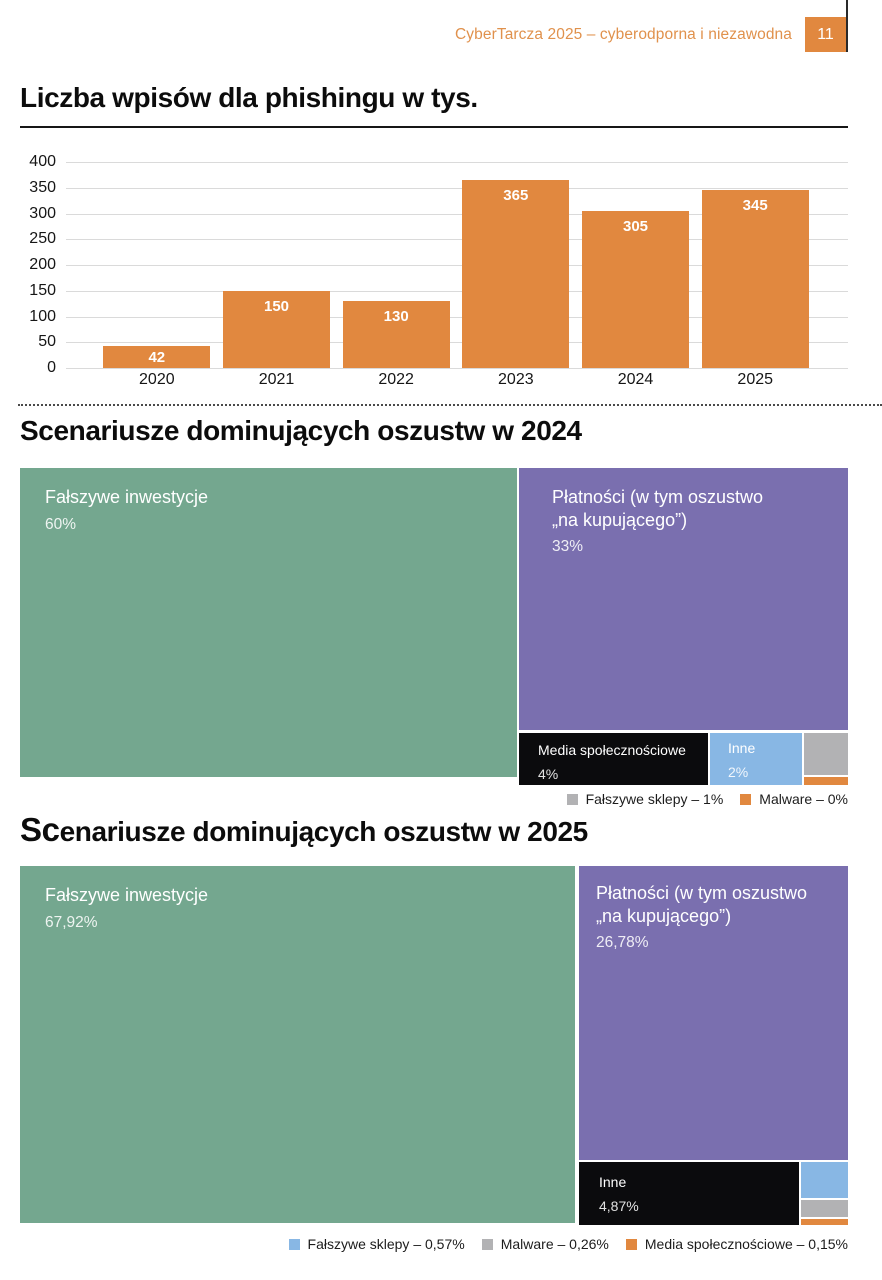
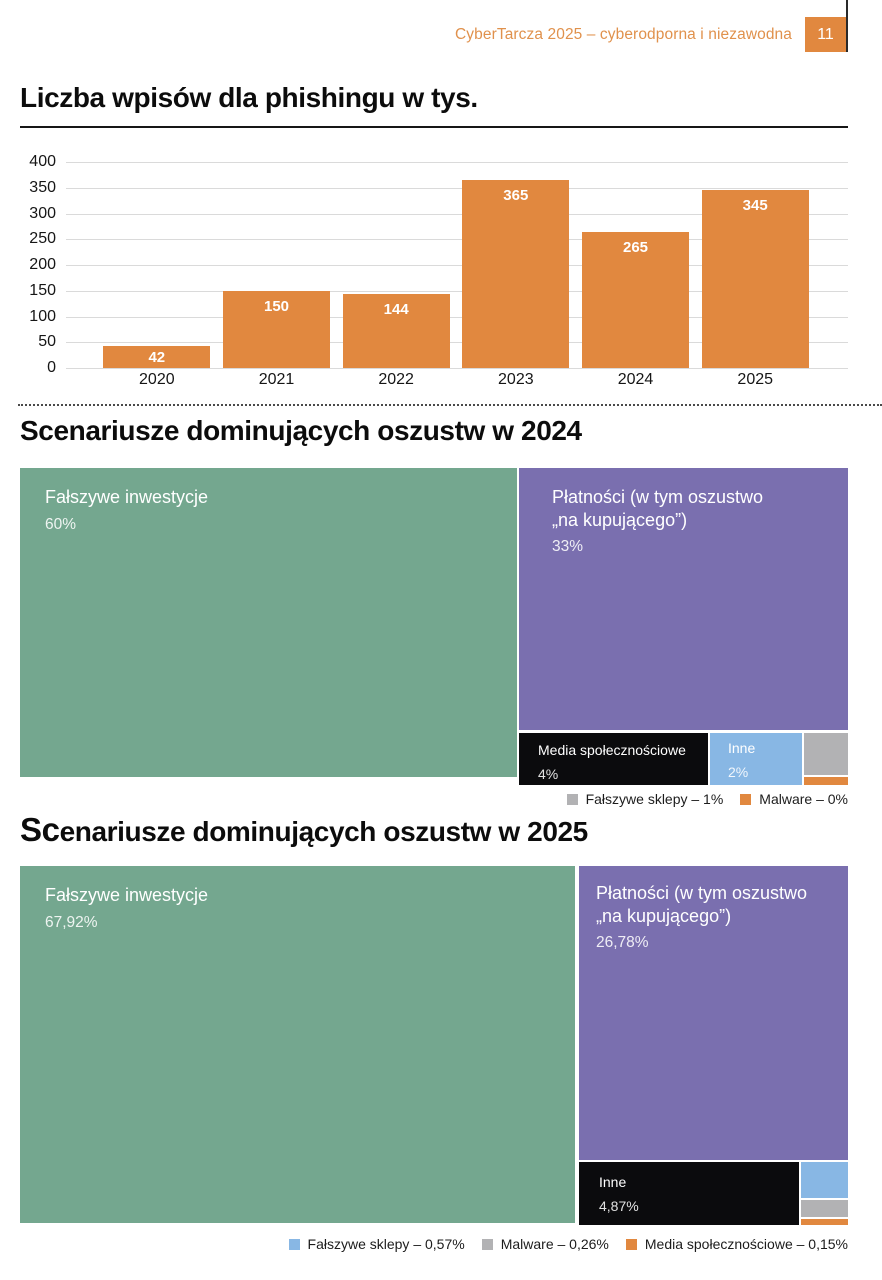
Liczba wpisów dla phishingu w tys./2022: 130 -> 144
Liczba wpisów dla phishingu w tys./2024: 305 -> 265
